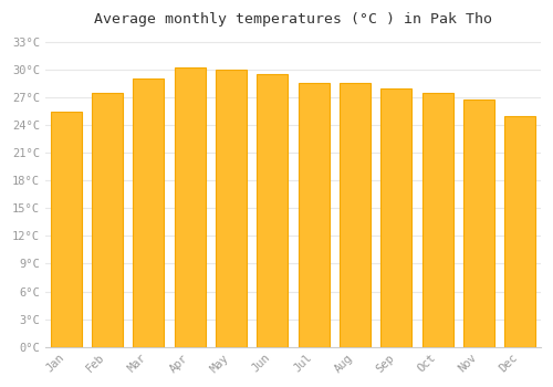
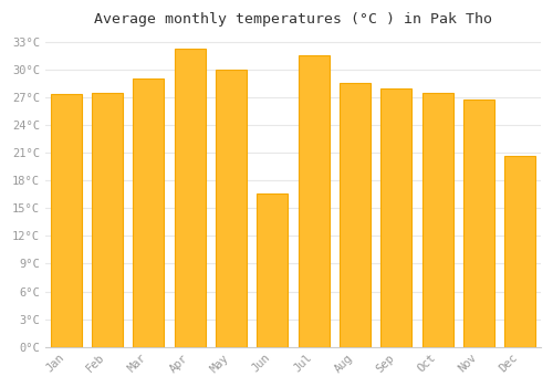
Jan: 25.5°C -> 27.4°C
Apr: 30.2°C -> 32.2°C
Jun: 29.5°C -> 16.6°C
Jul: 28.5°C -> 31.6°C
Dec: 25.0°C -> 20.6°C
